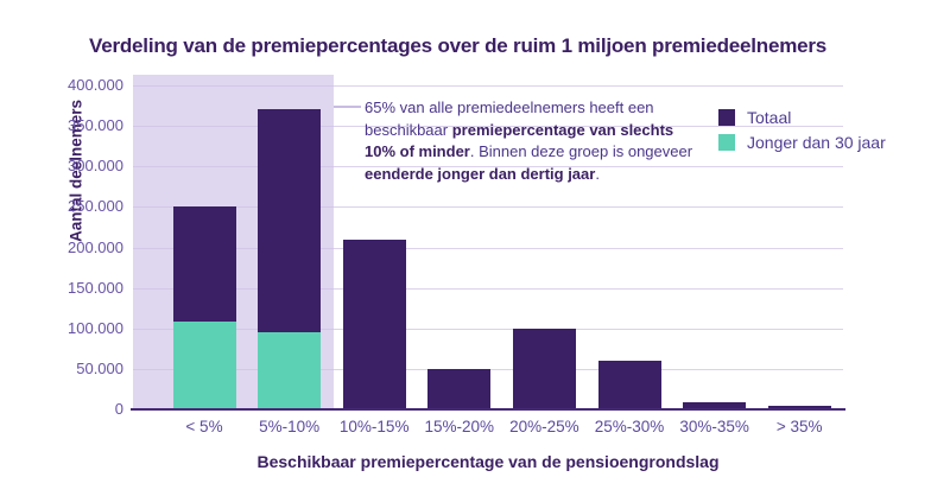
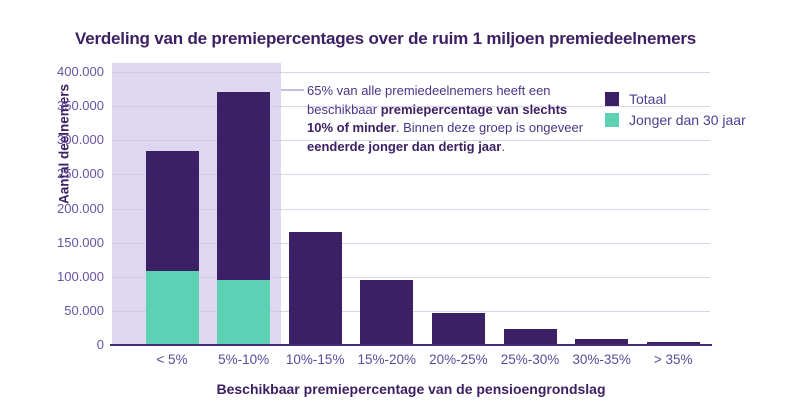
Totaal/< 5%: 250000 -> 280000
Totaal/10%-15%: 210000 -> 160000
Totaal/15%-20%: 50000 -> 100000
Totaal/20%-25%: 100000 -> 50000
Totaal/25%-30%: 60000 -> 20000
